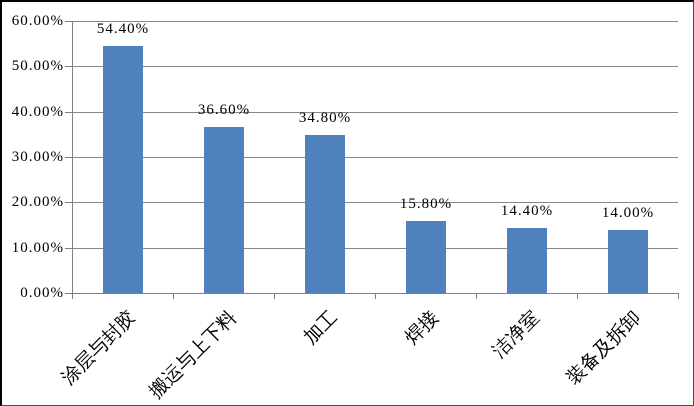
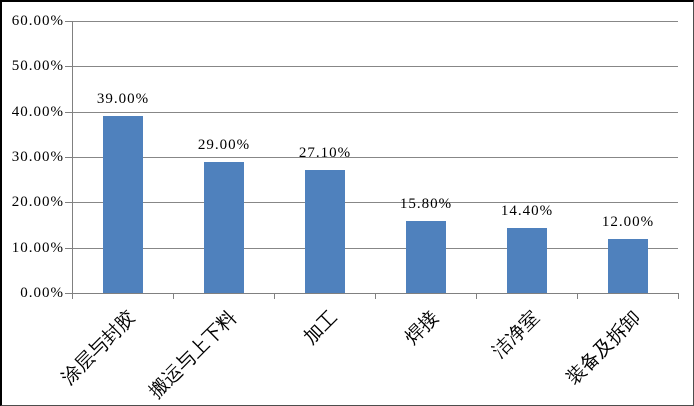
涂层与封胶: 54.40% -> 39.00%
搬运与上下料: 36.60% -> 29.00%
加工: 34.80% -> 27.10%
装备及拆卸: 14.00% -> 12.00%
